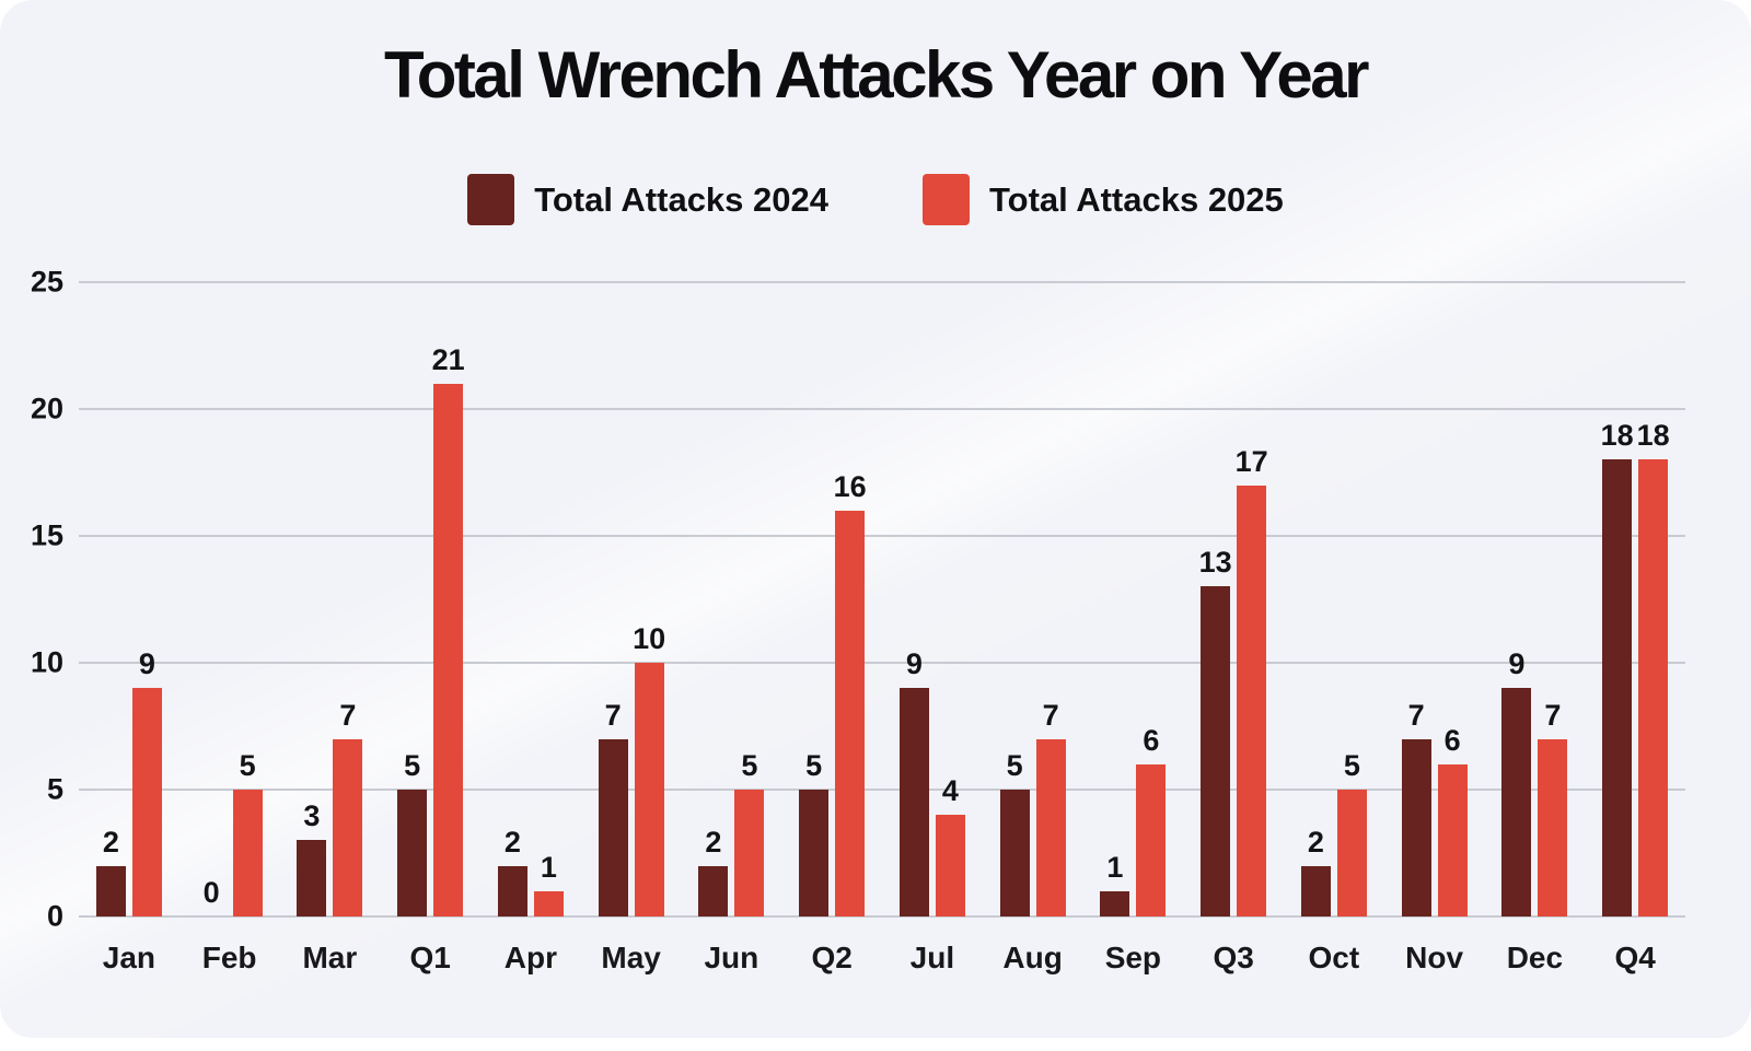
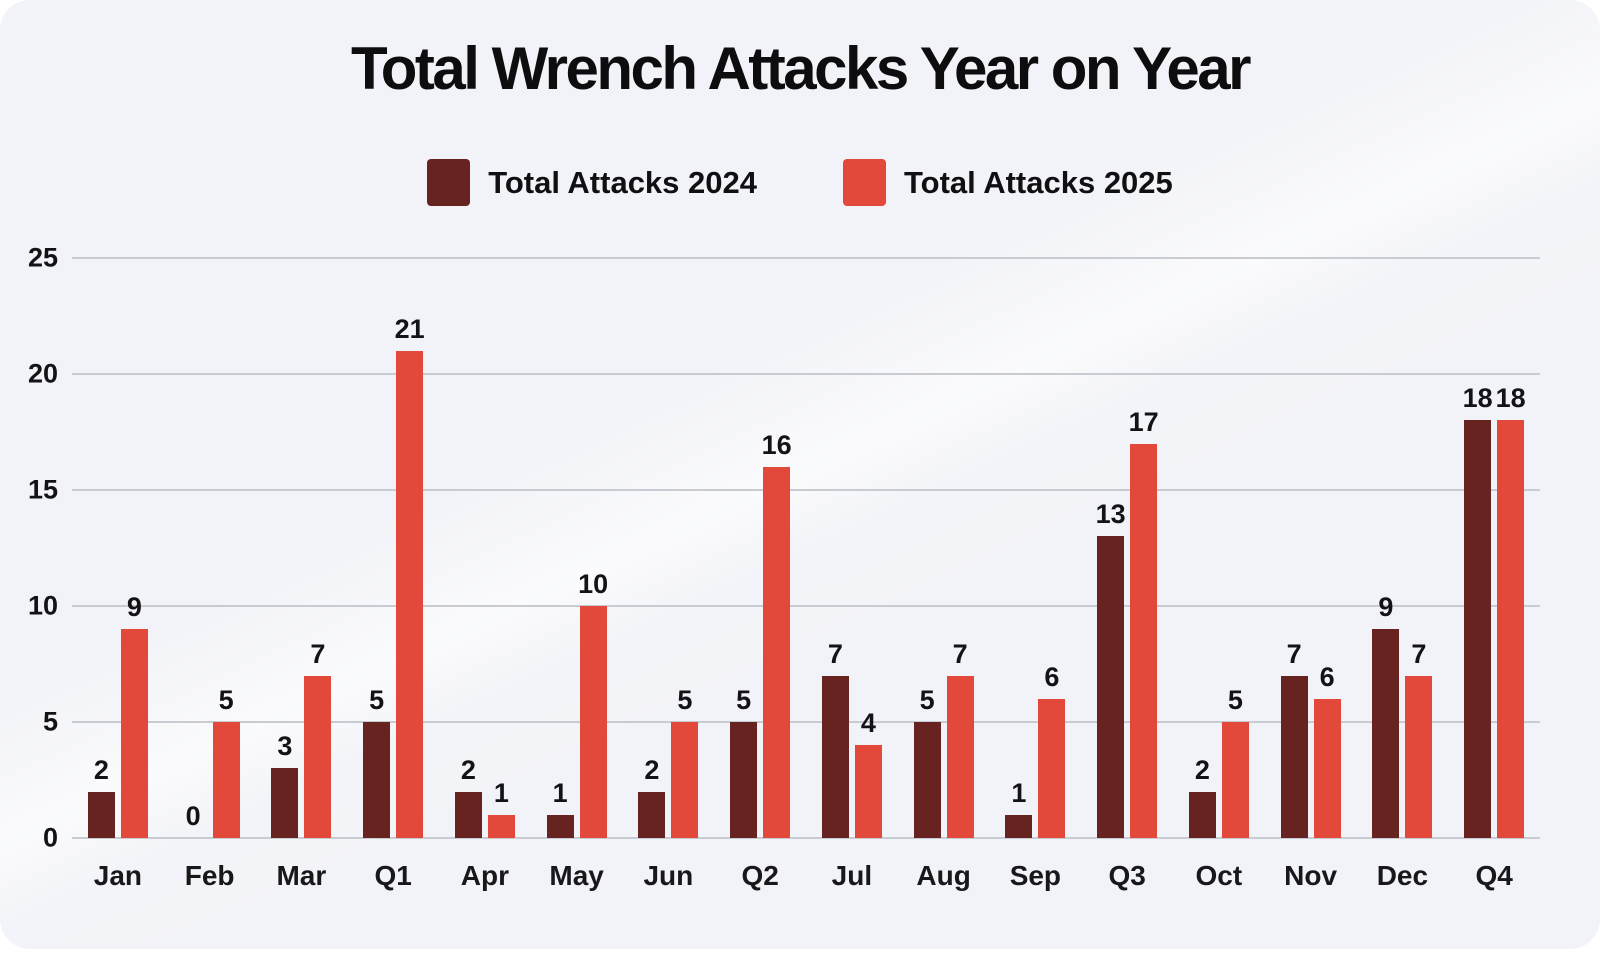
Total Attacks 2024/May: 7 -> 1
Total Attacks 2024/Jul: 9 -> 7
